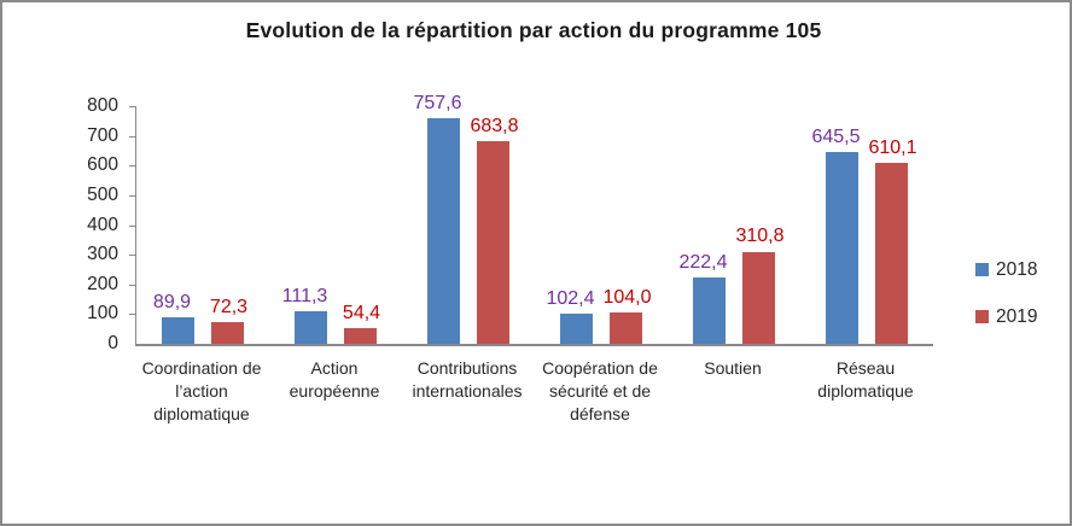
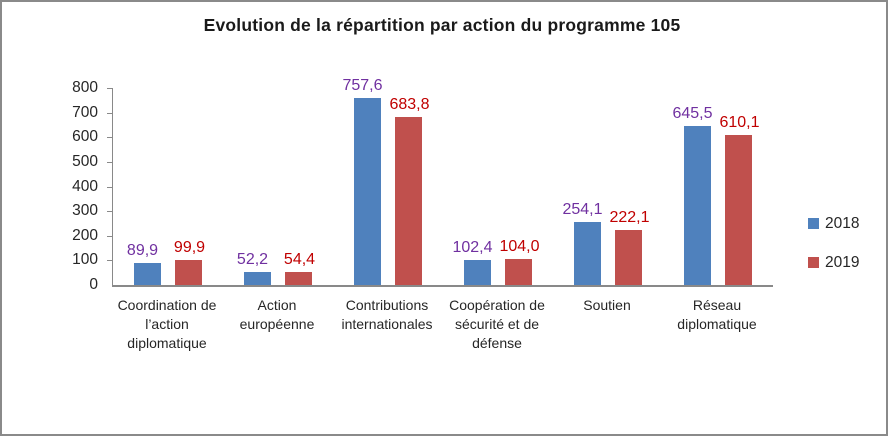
2019/Coordination de l’action diplomatique: 72,3 -> 99,9
2018/Action européenne: 111,3 -> 52,2
2018/Soutien: 222,4 -> 254,1
2019/Soutien: 310,8 -> 222,1
